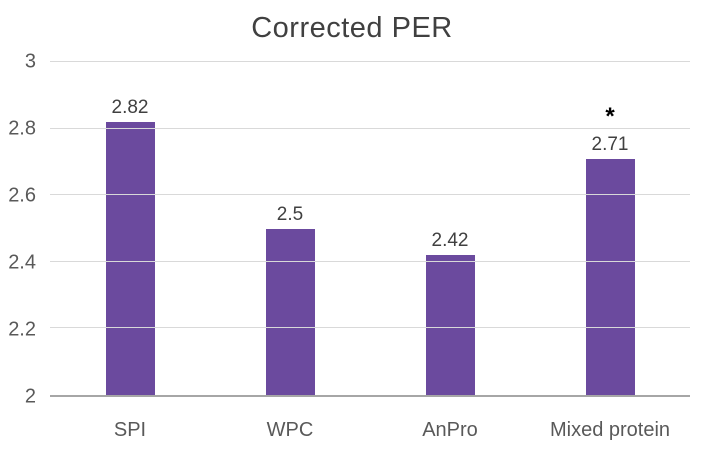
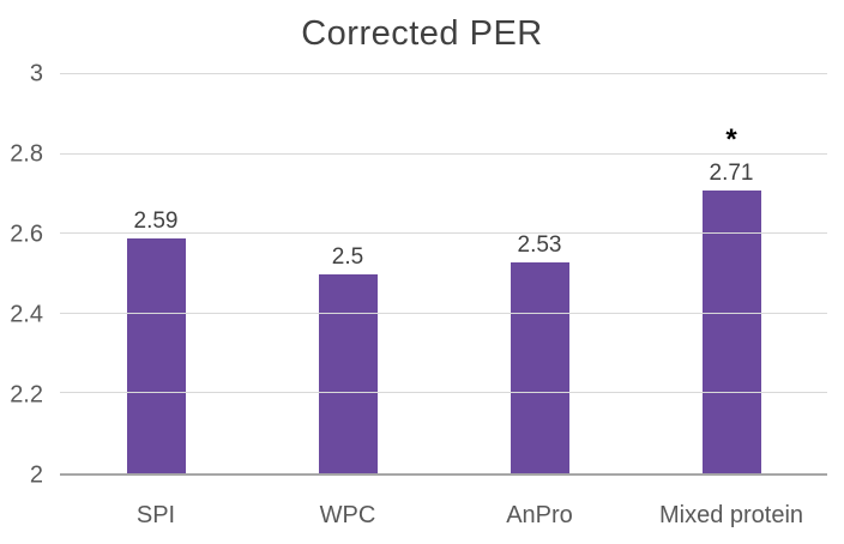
SPI: 2.82 -> 2.59
AnPro: 2.42 -> 2.53
